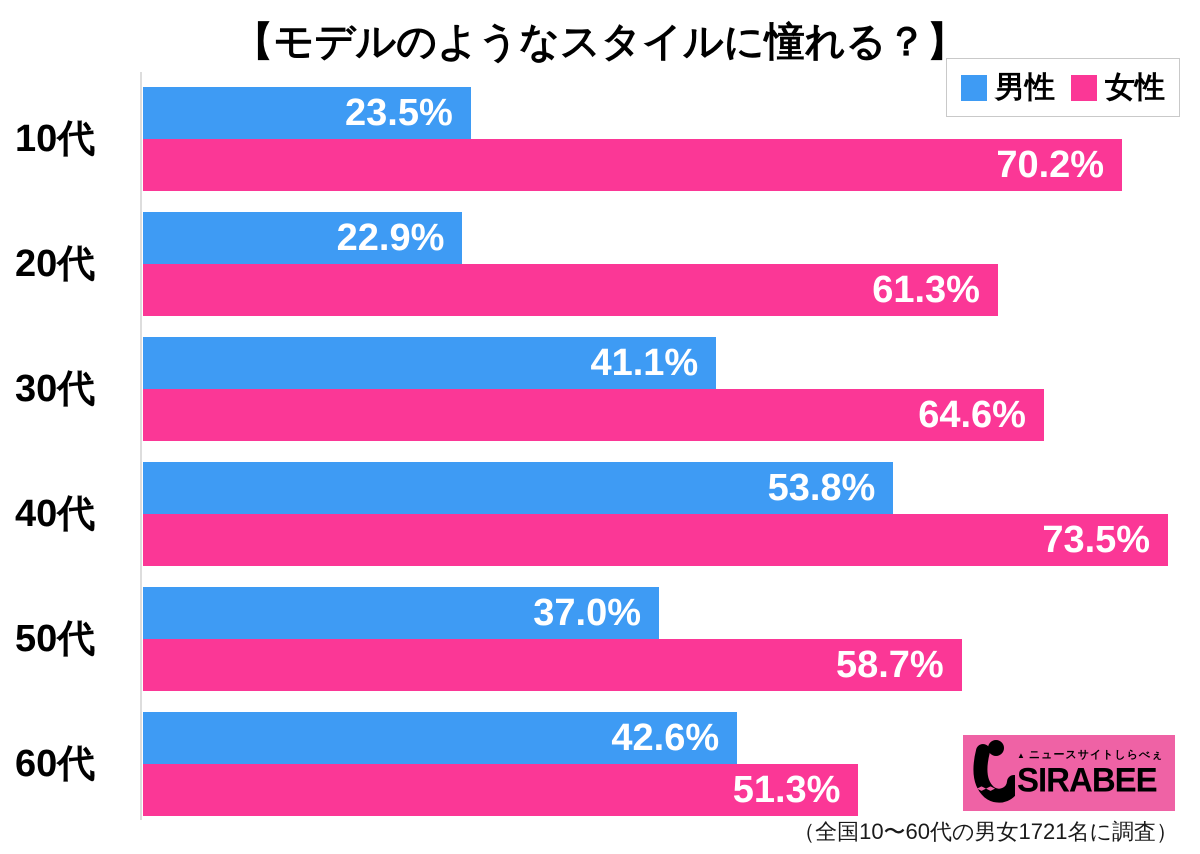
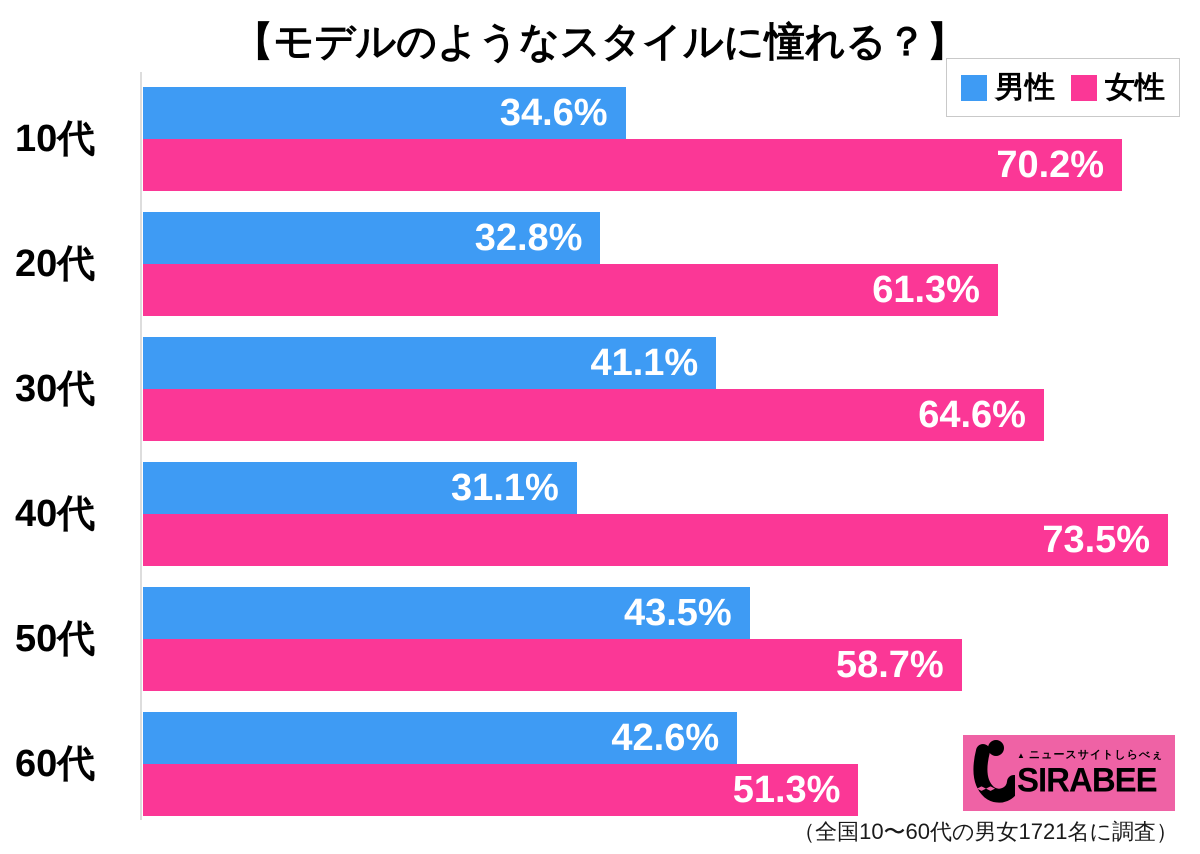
男性/10代: 23.5% -> 34.6%
男性/20代: 22.9% -> 32.8%
男性/40代: 53.8% -> 31.1%
男性/50代: 37.0% -> 43.5%
